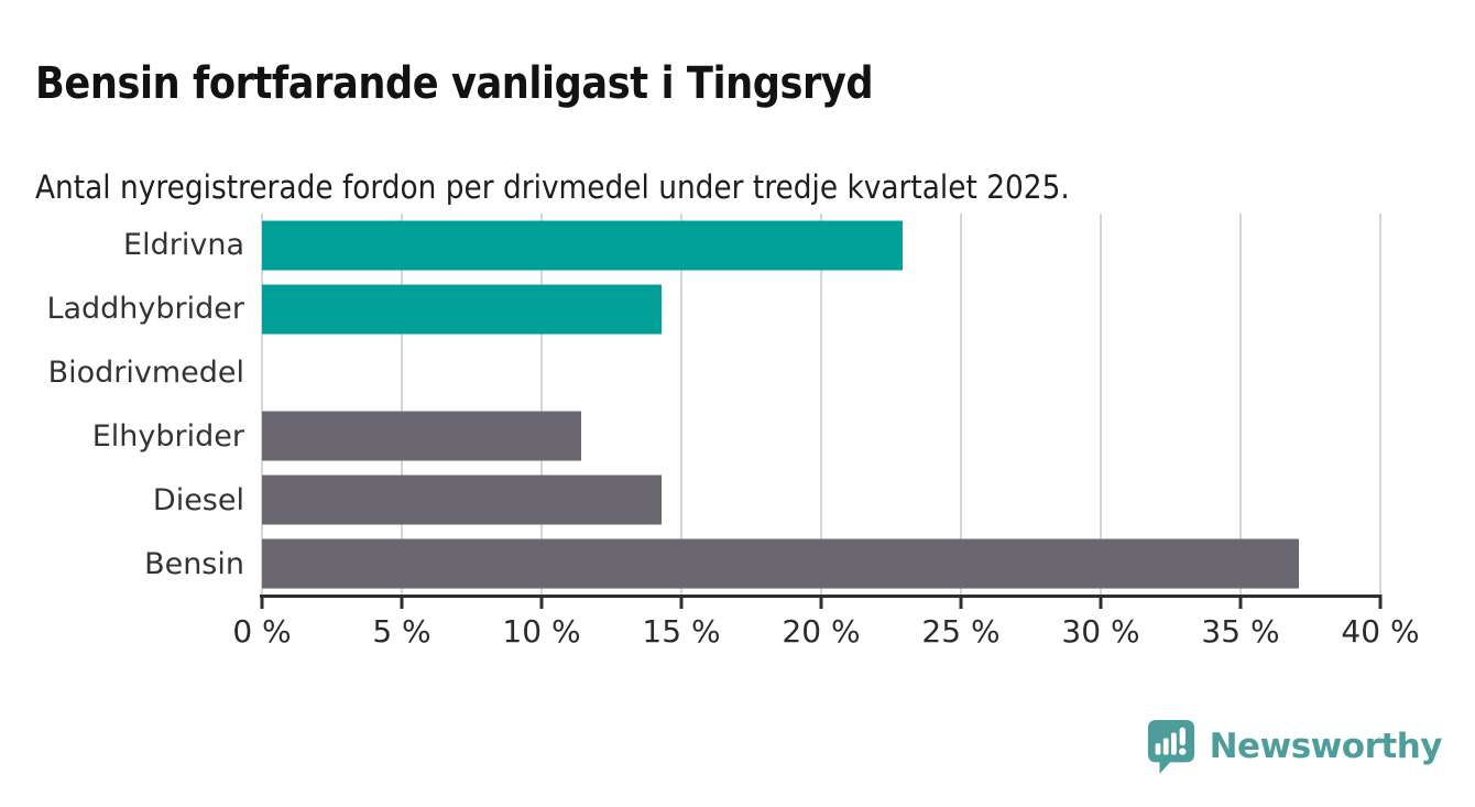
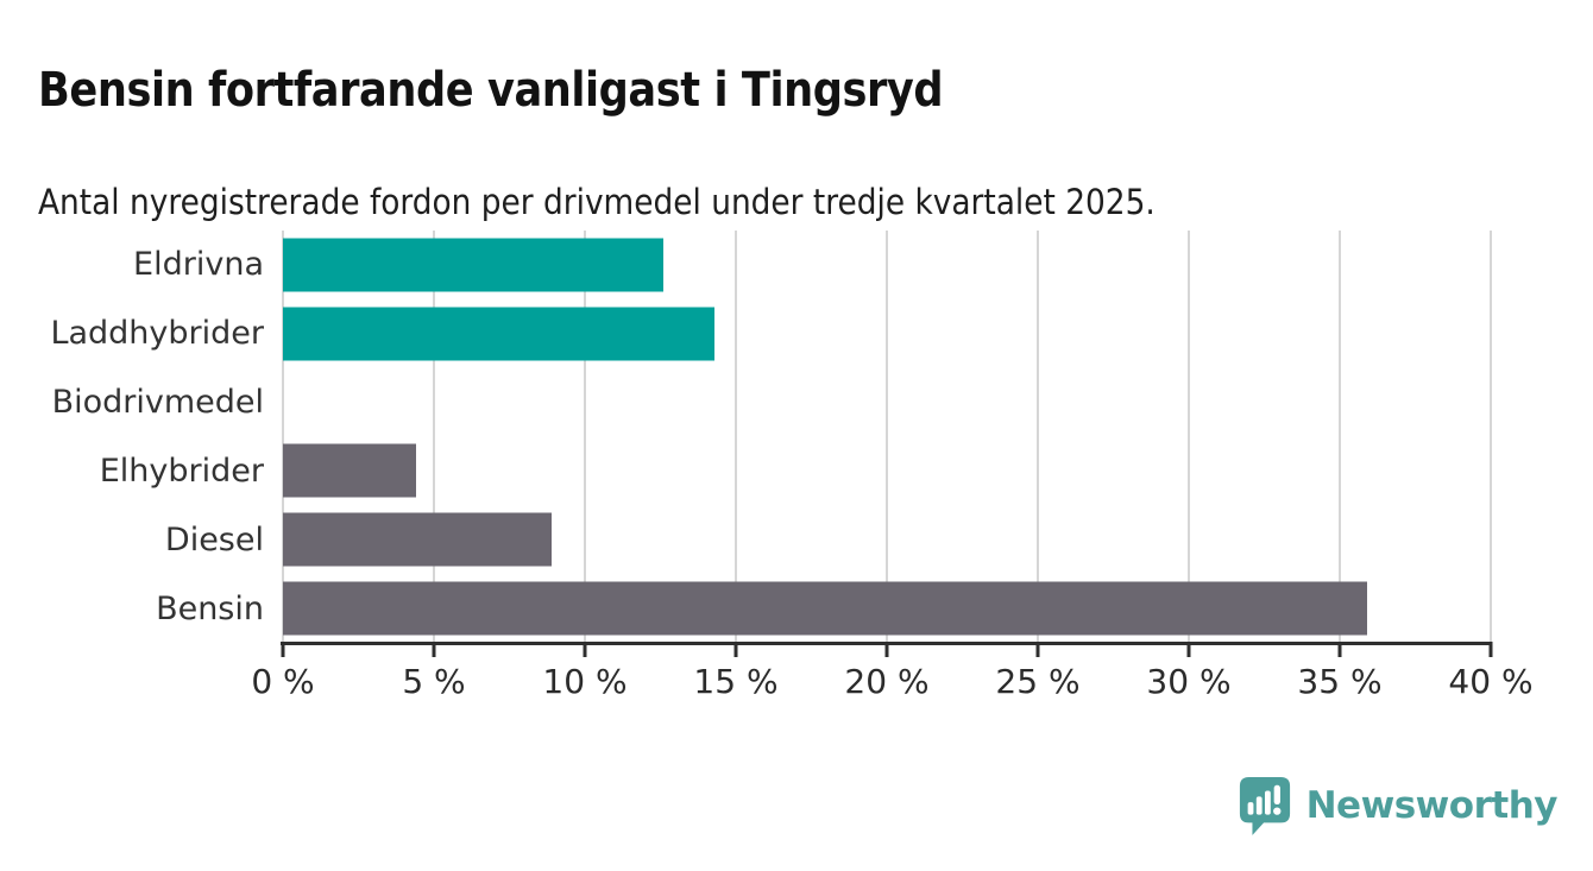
Eldrivna: 22.9% -> 12.6%
Elhybrider: 11.4% -> 4.4%
Diesel: 14.3% -> 8.9%
Bensin: 37.1% -> 35.9%
